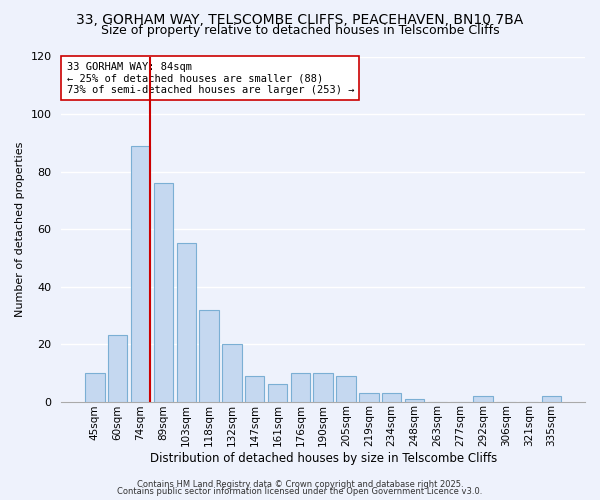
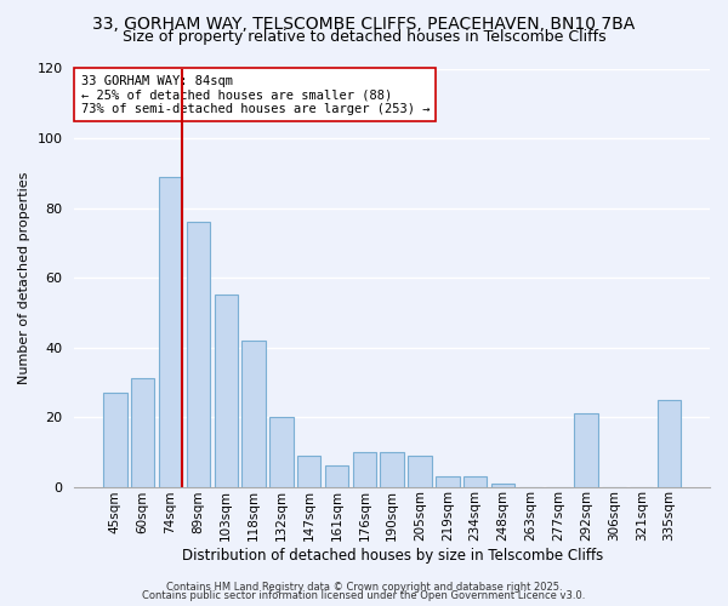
45sqm: 10 -> 27
60sqm: 23 -> 31
118sqm: 32 -> 42
292sqm: 2 -> 21
335sqm: 2 -> 25
